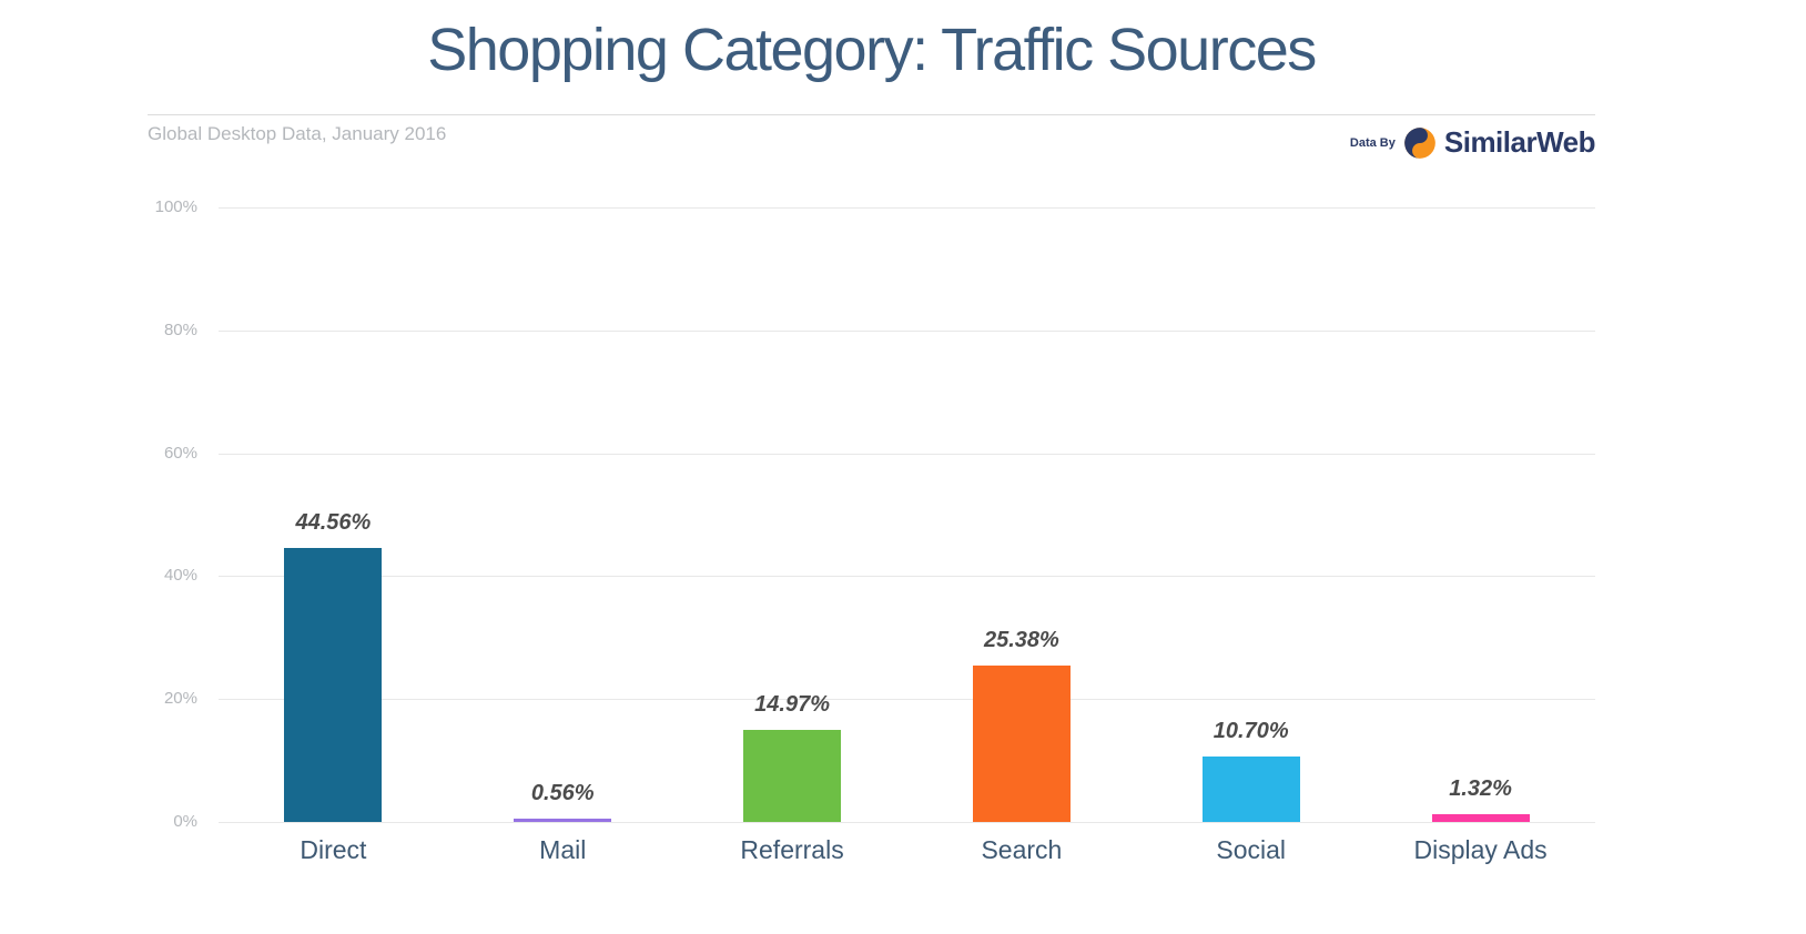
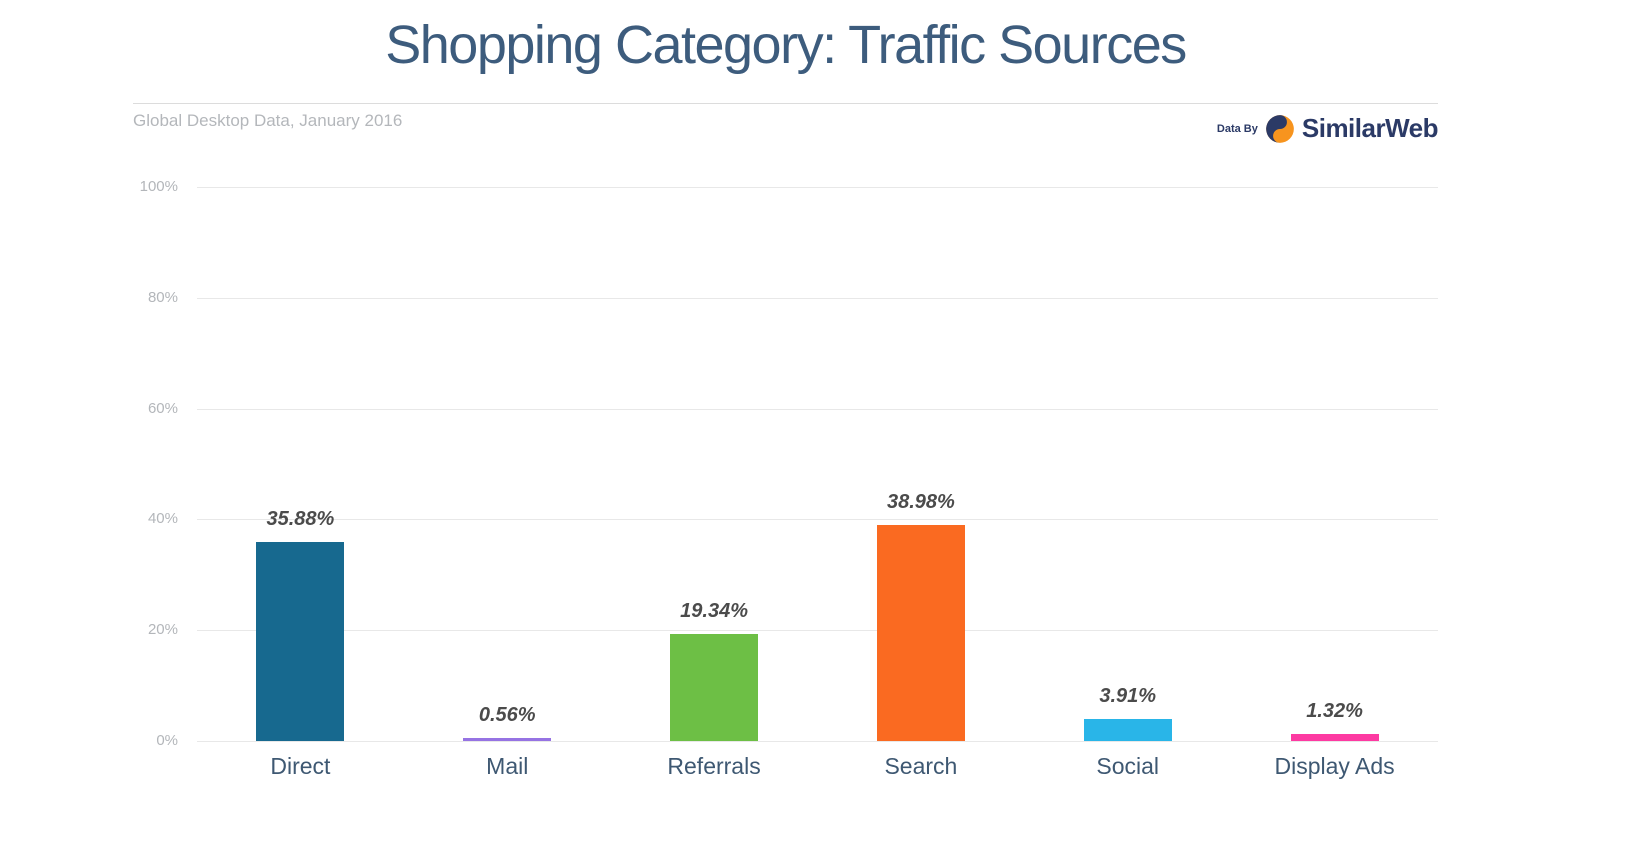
Direct: 44.56% -> 35.88%
Referrals: 14.97% -> 19.34%
Search: 25.38% -> 38.98%
Social: 10.70% -> 3.91%
